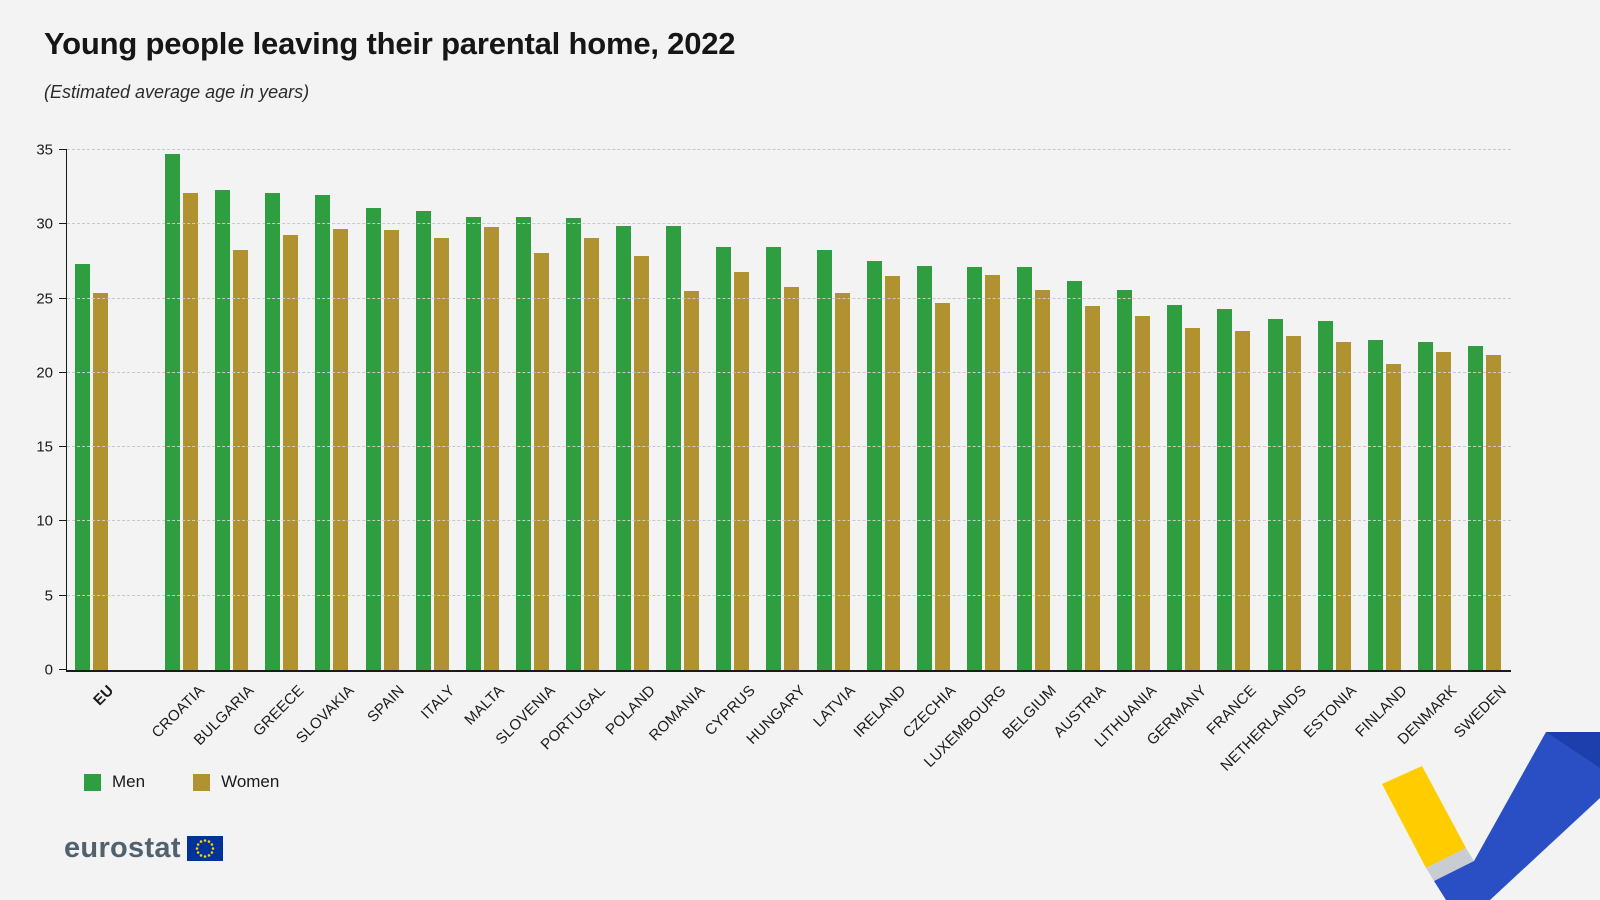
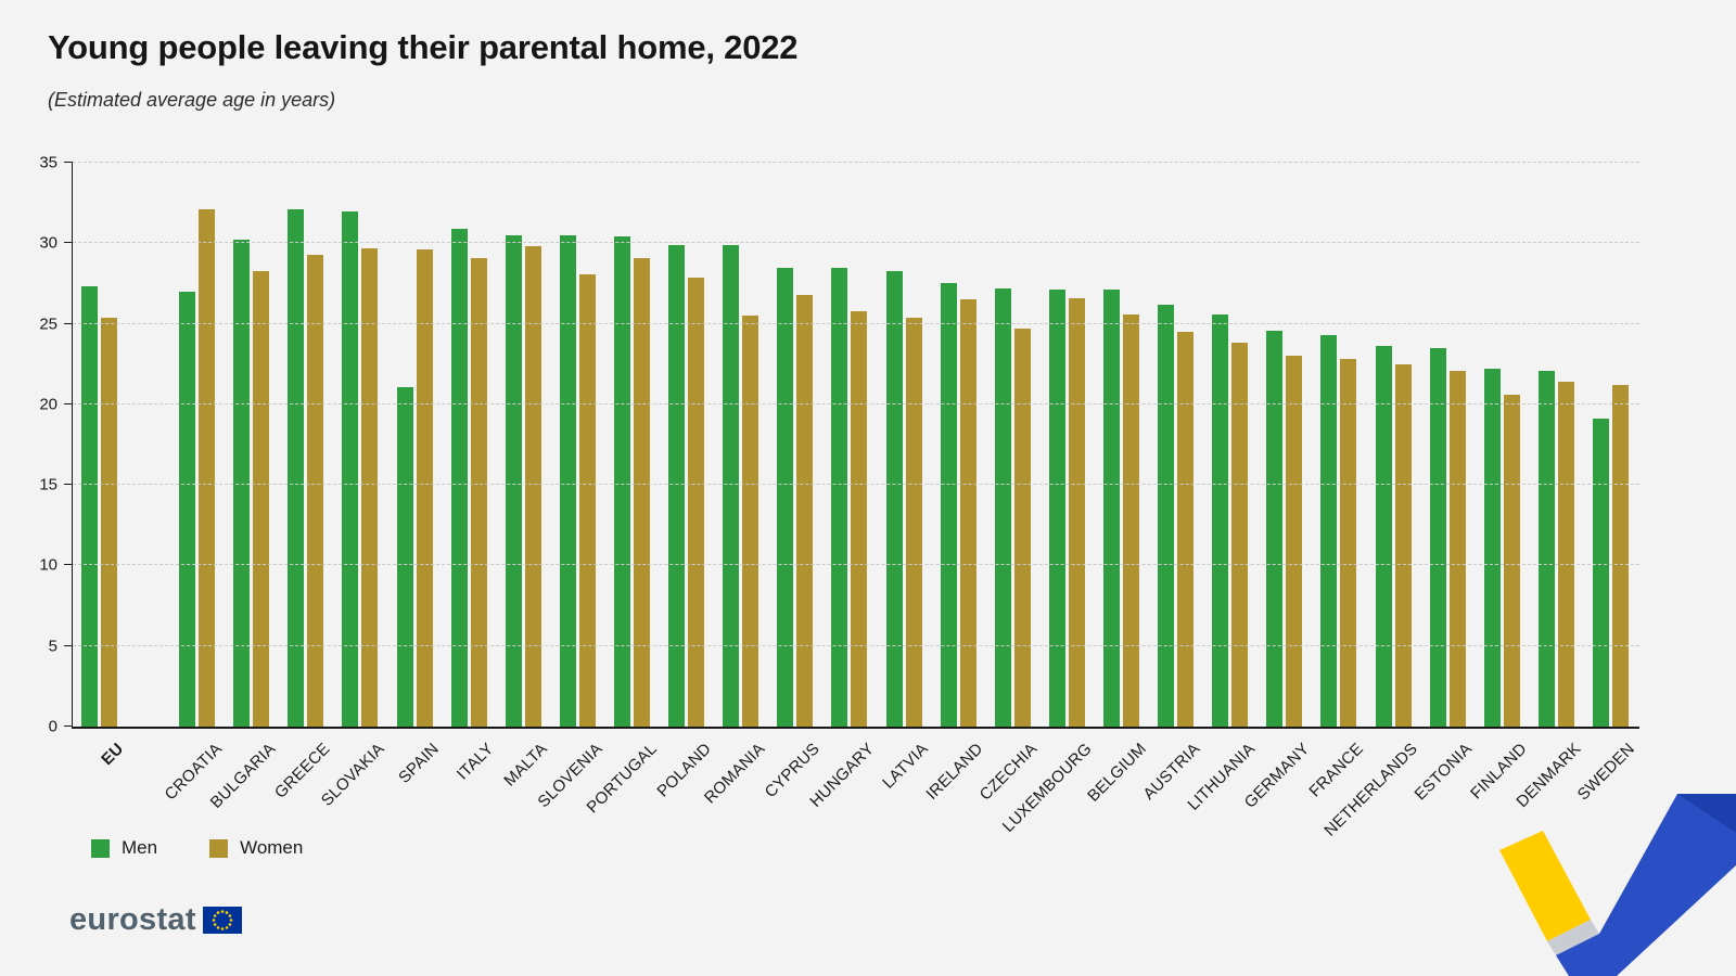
Men/CROATIA: 34.7 -> 27.0
Men/BULGARIA: 32.3 -> 30.2
Men/SPAIN: 31.1 -> 21.1
Men/SWEDEN: 21.8 -> 19.1
